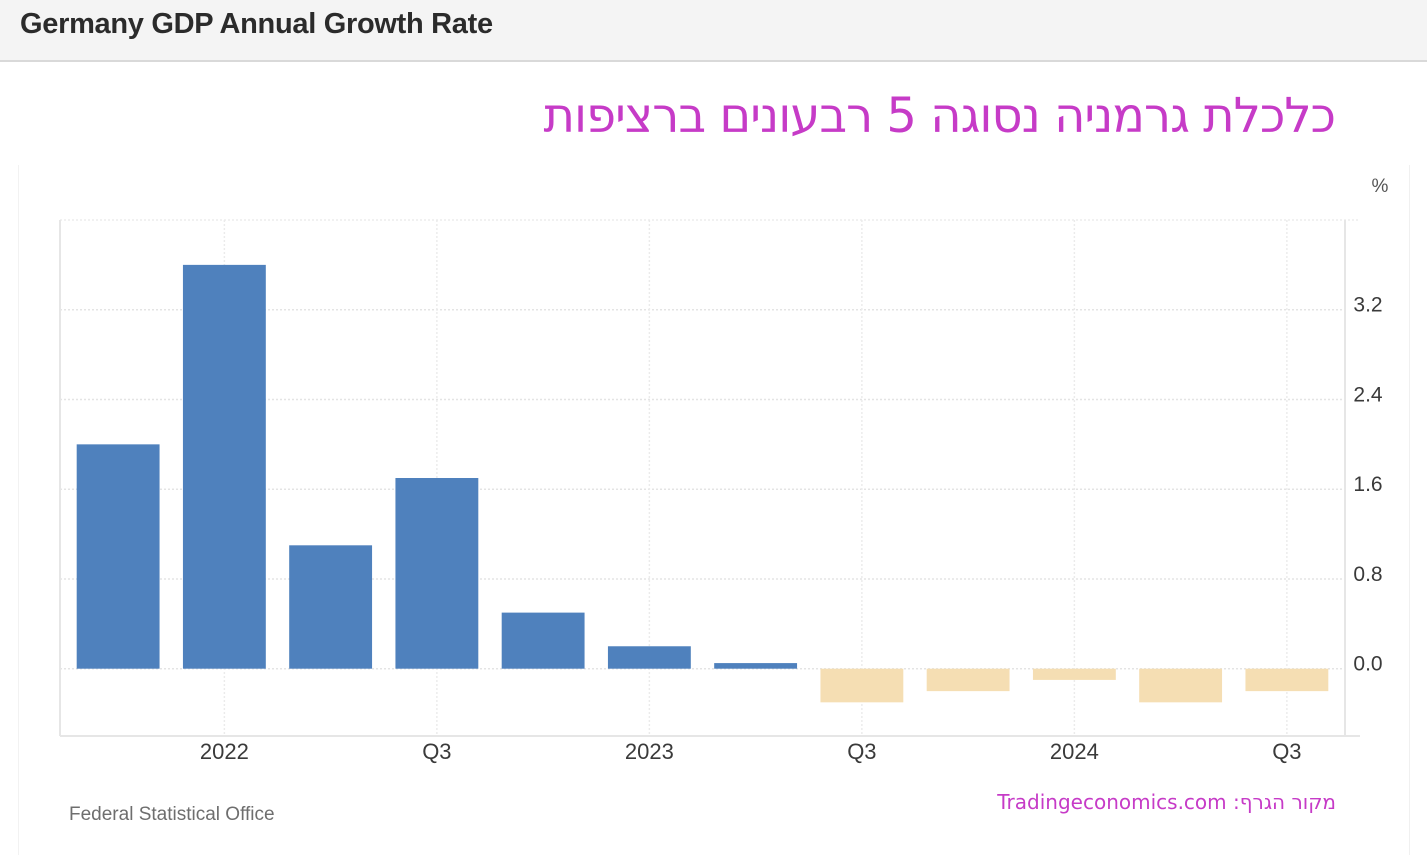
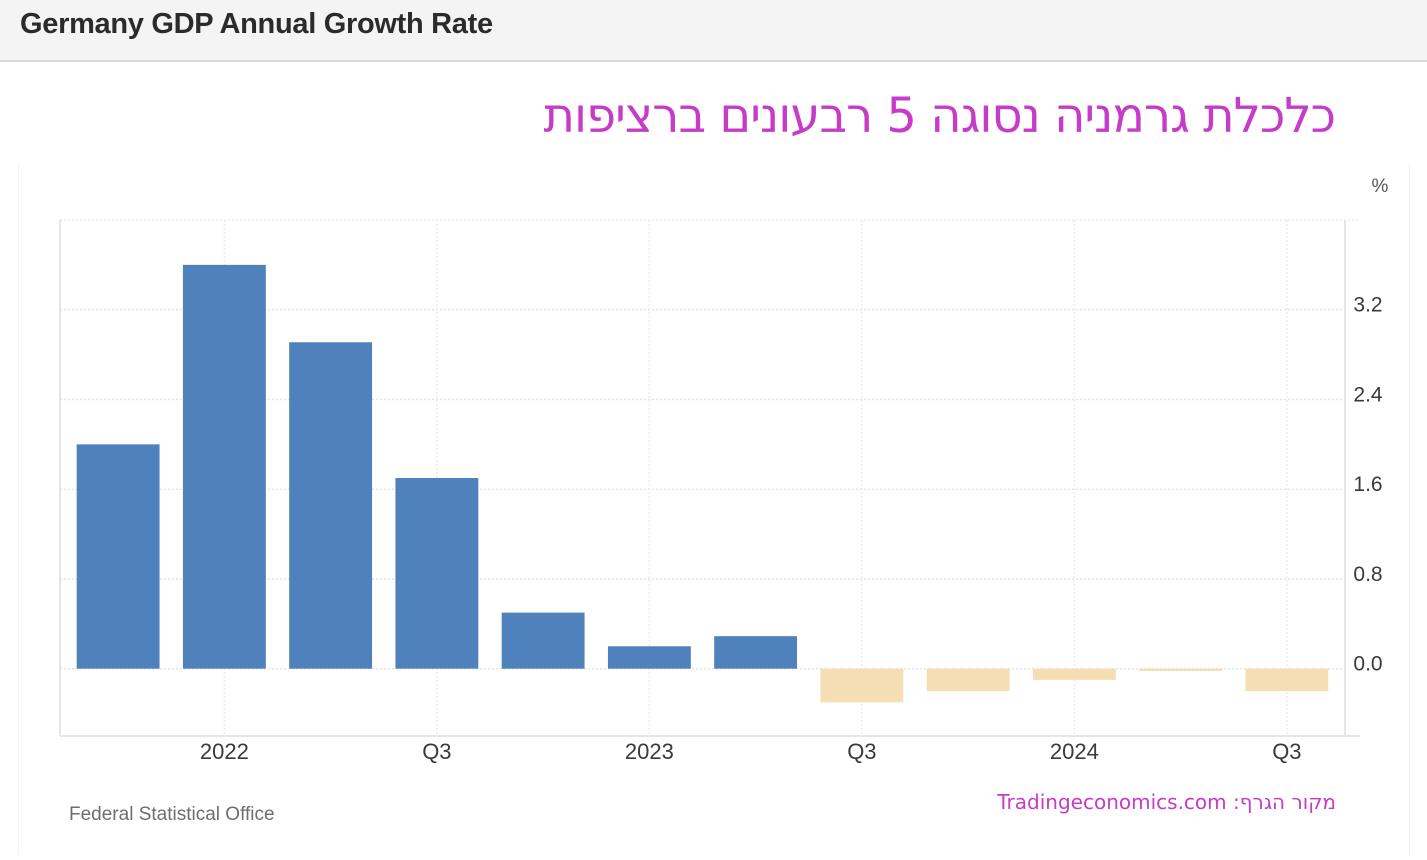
2022 Q3: 1.10 -> 2.91
2023 Q3: 0.05 -> 0.29
2024 Q3: -0.30 -> -0.02
